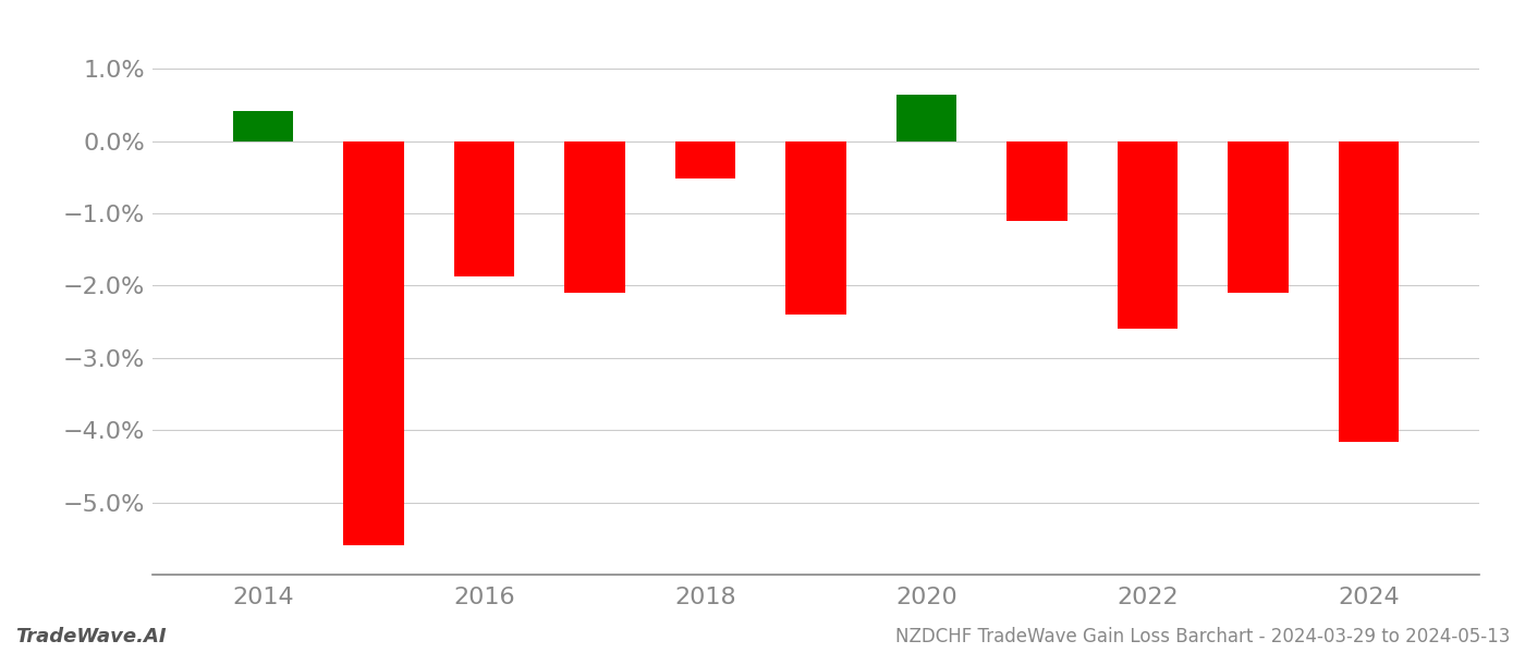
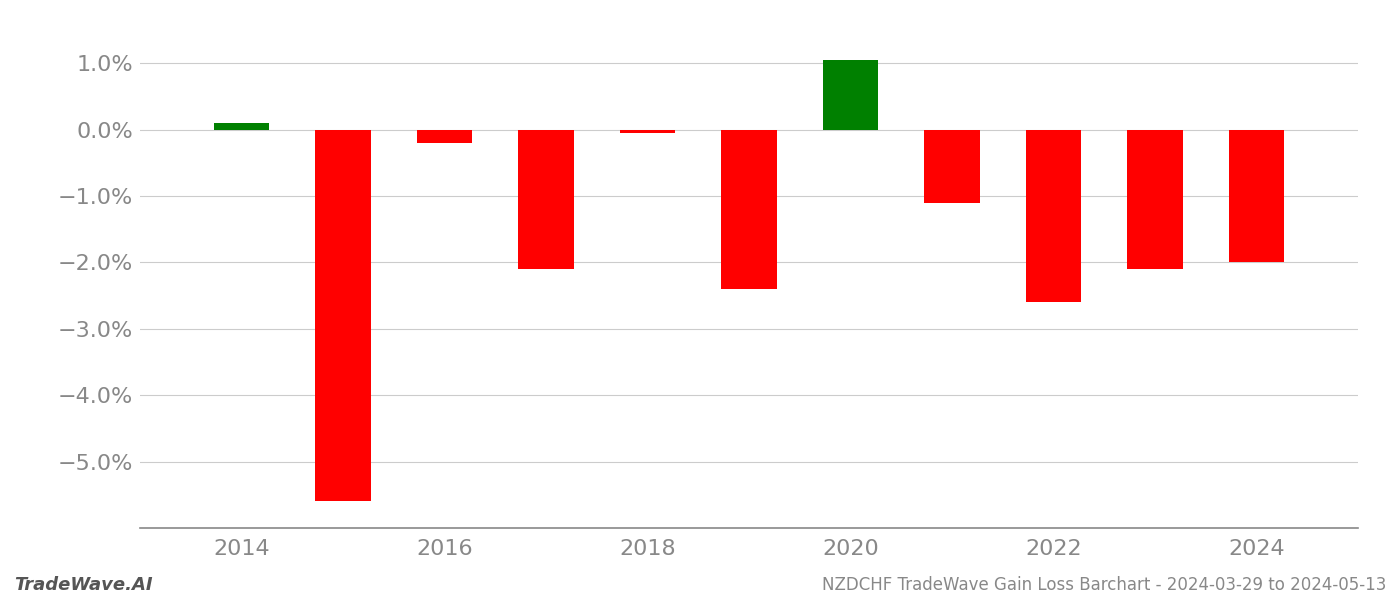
2014: 0.42% -> 0.10%
2016: -1.88% -> -0.20%
2018: -0.52% -> -0.05%
2020: 0.64% -> 1.05%
2024: -4.16% -> -2.00%
